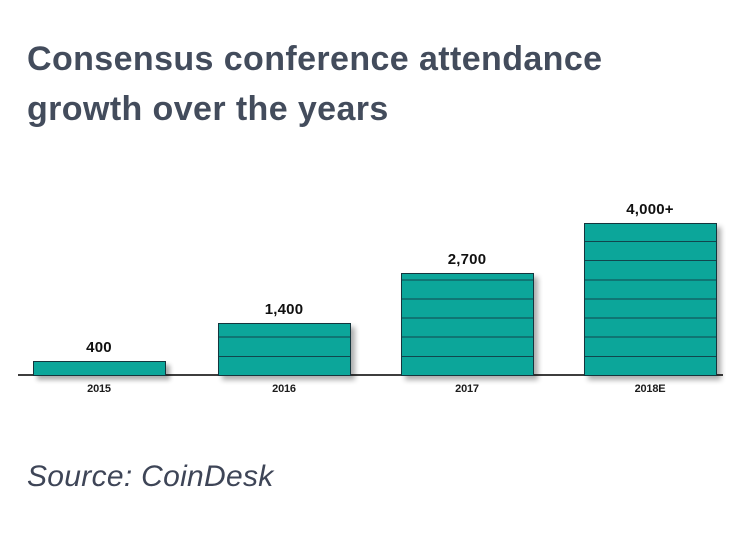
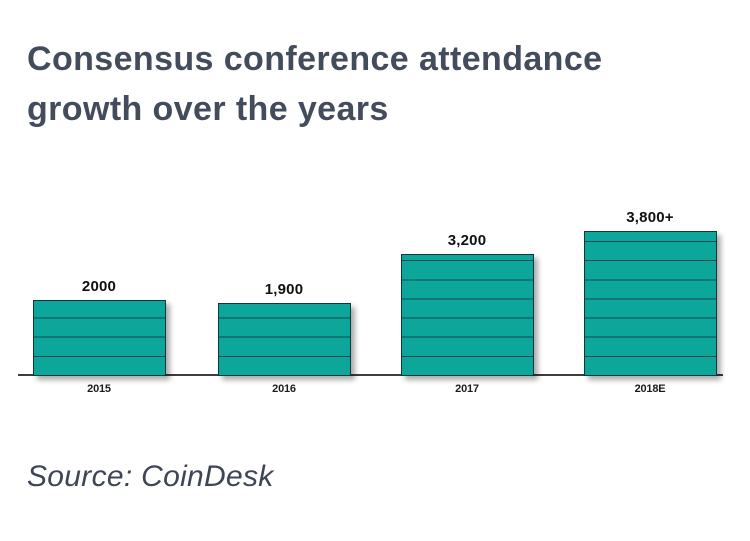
2015: 400 -> 2000
2016: 1,400 -> 1,900
2017: 2,700 -> 3,200
2018E: 4,000 -> 3,800
